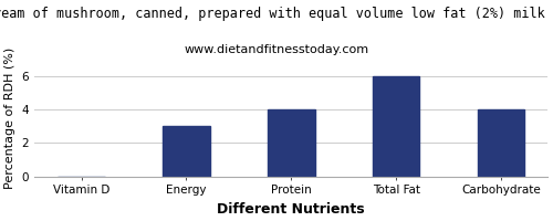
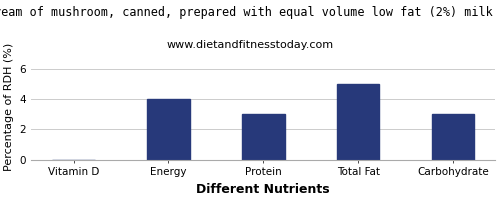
Energy: 3 -> 4
Protein: 4 -> 3
Total Fat: 6 -> 5
Carbohydrate: 4 -> 3
